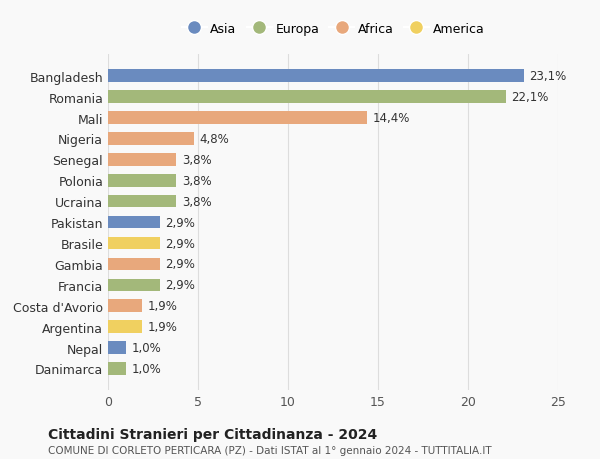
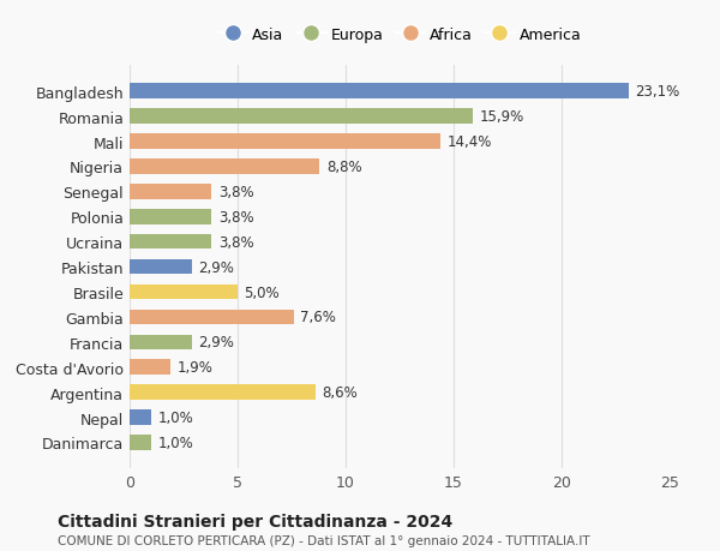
Romania: 22,1% -> 15,9%
Nigeria: 4,8% -> 8,8%
Brasile: 2,9% -> 5,0%
Gambia: 2,9% -> 7,6%
Argentina: 1,9% -> 8,6%
